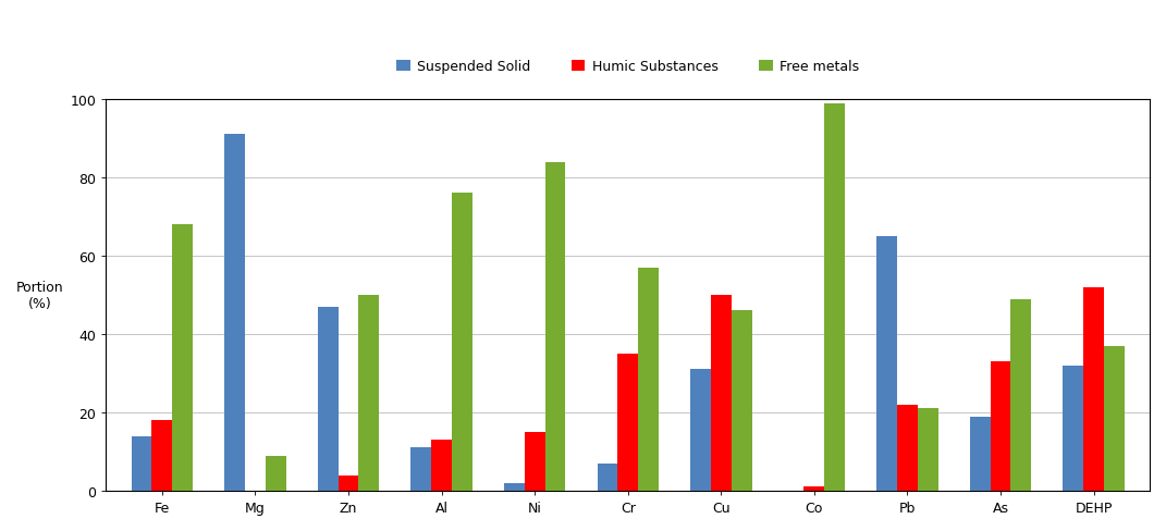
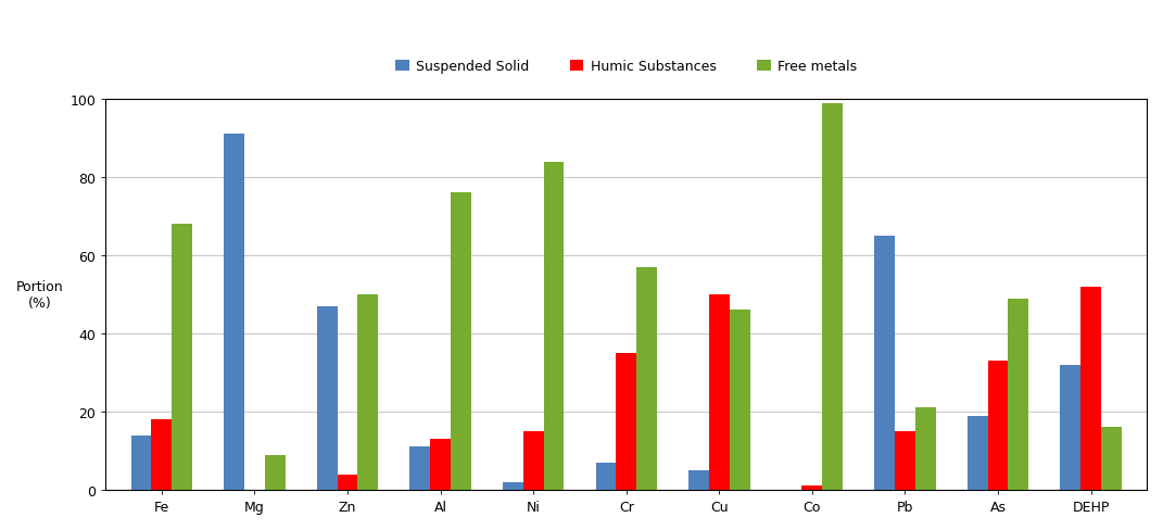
Suspended Solid/Cu: 31 -> 5
Humic Substances/Pb: 22 -> 15
Free metals/DEHP: 37 -> 16
